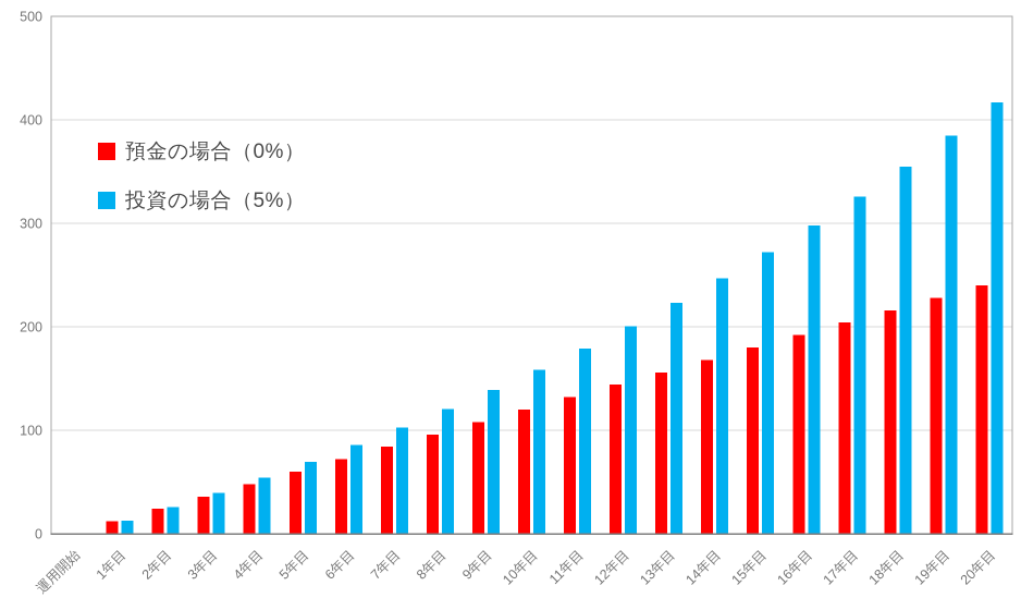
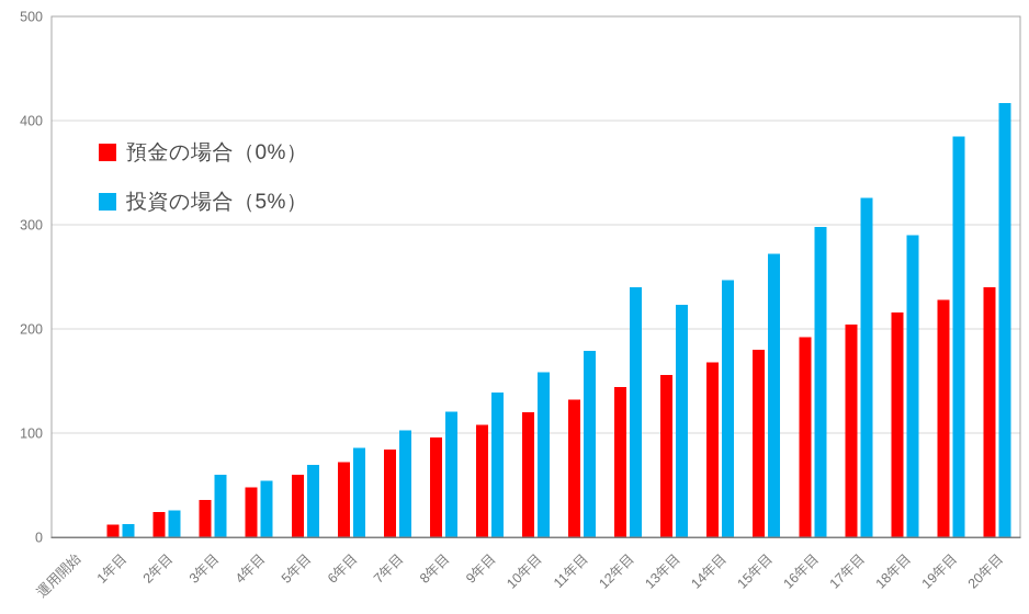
投資の場合（5%）/3年目: 40 -> 60
投資の場合（5%）/12年目: 200 -> 240
投資の場合（5%）/18年目: 350 -> 290
